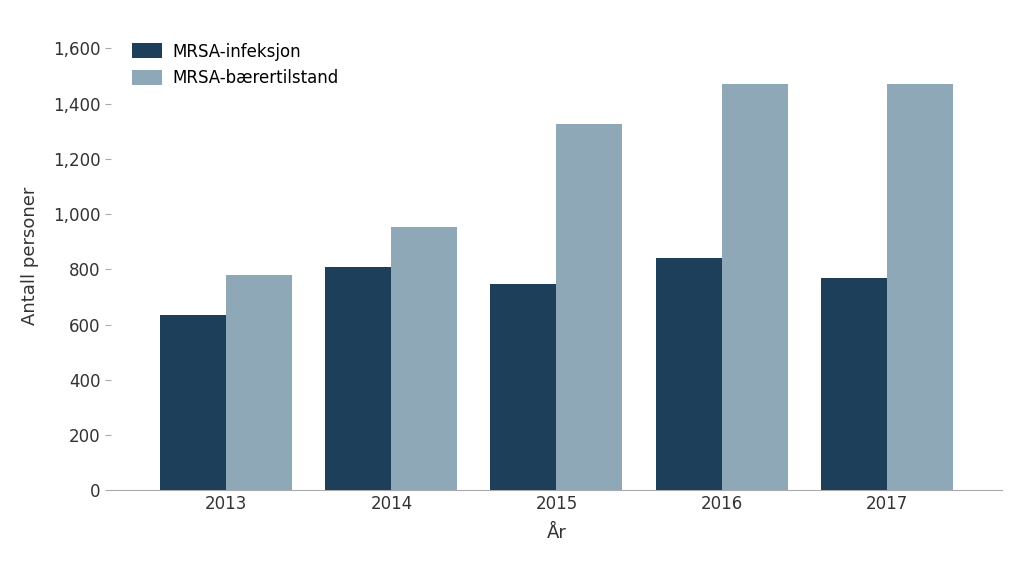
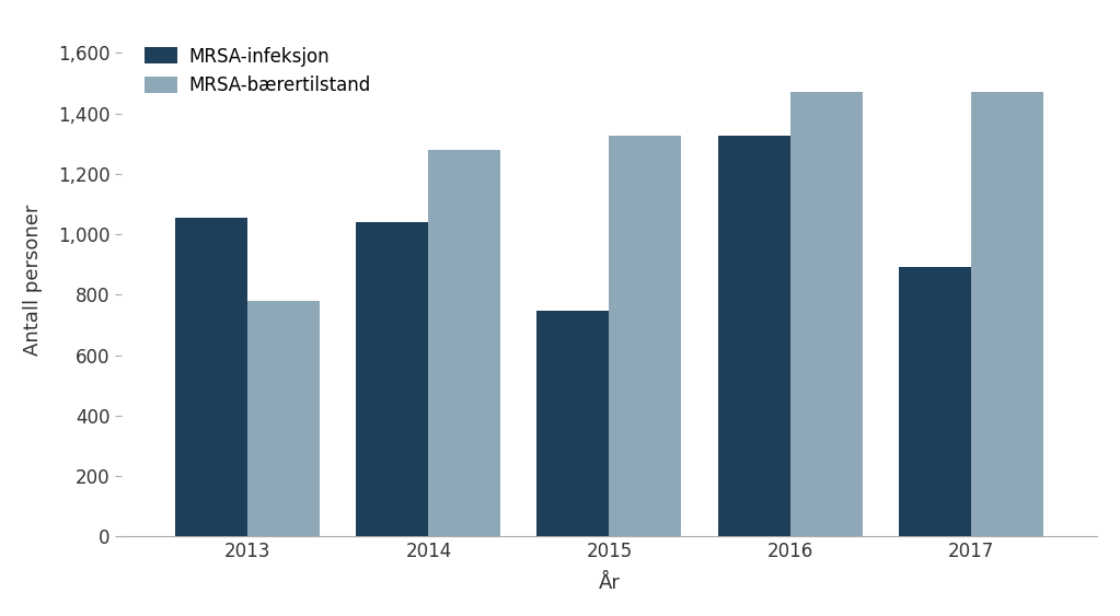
MRSA-infeksjon/2013: 635 -> 1,055
MRSA-infeksjon/2014: 808 -> 1,040
MRSA-bærertilstand/2014: 955 -> 1,280
MRSA-infeksjon/2016: 840 -> 1,325
MRSA-infeksjon/2017: 770 -> 890
